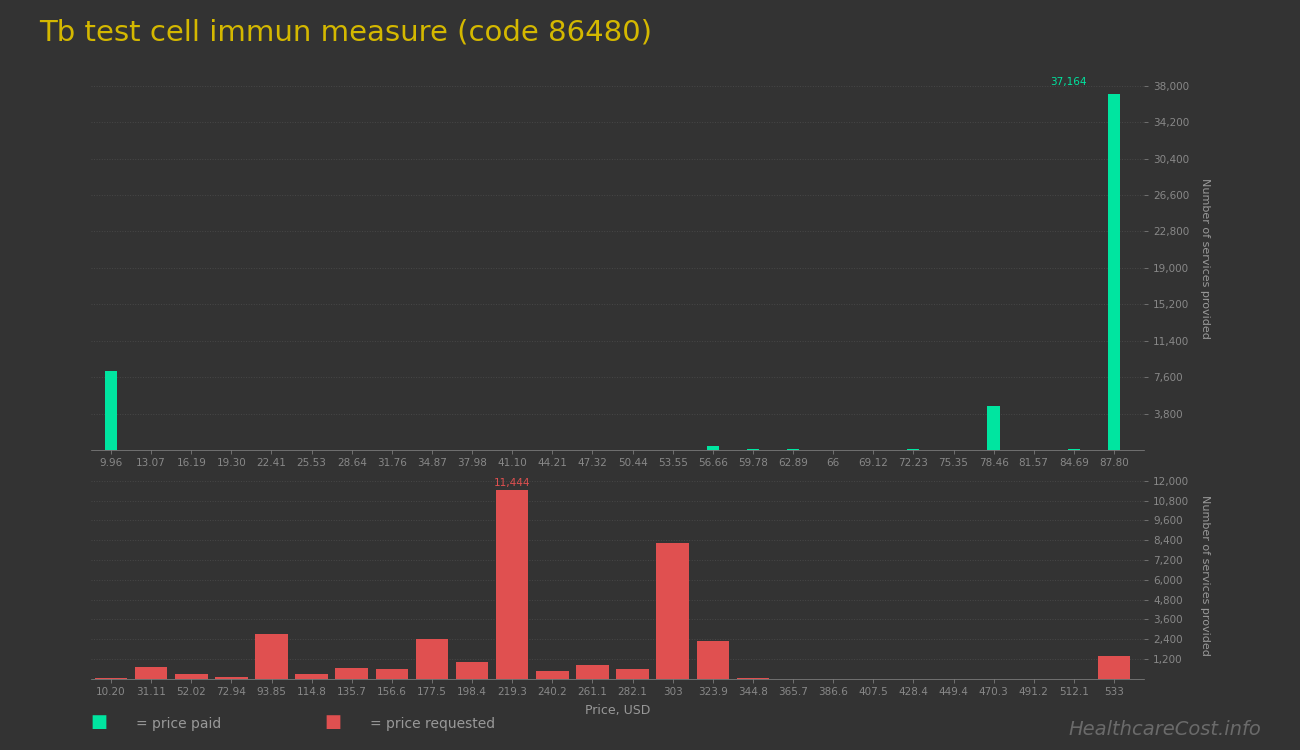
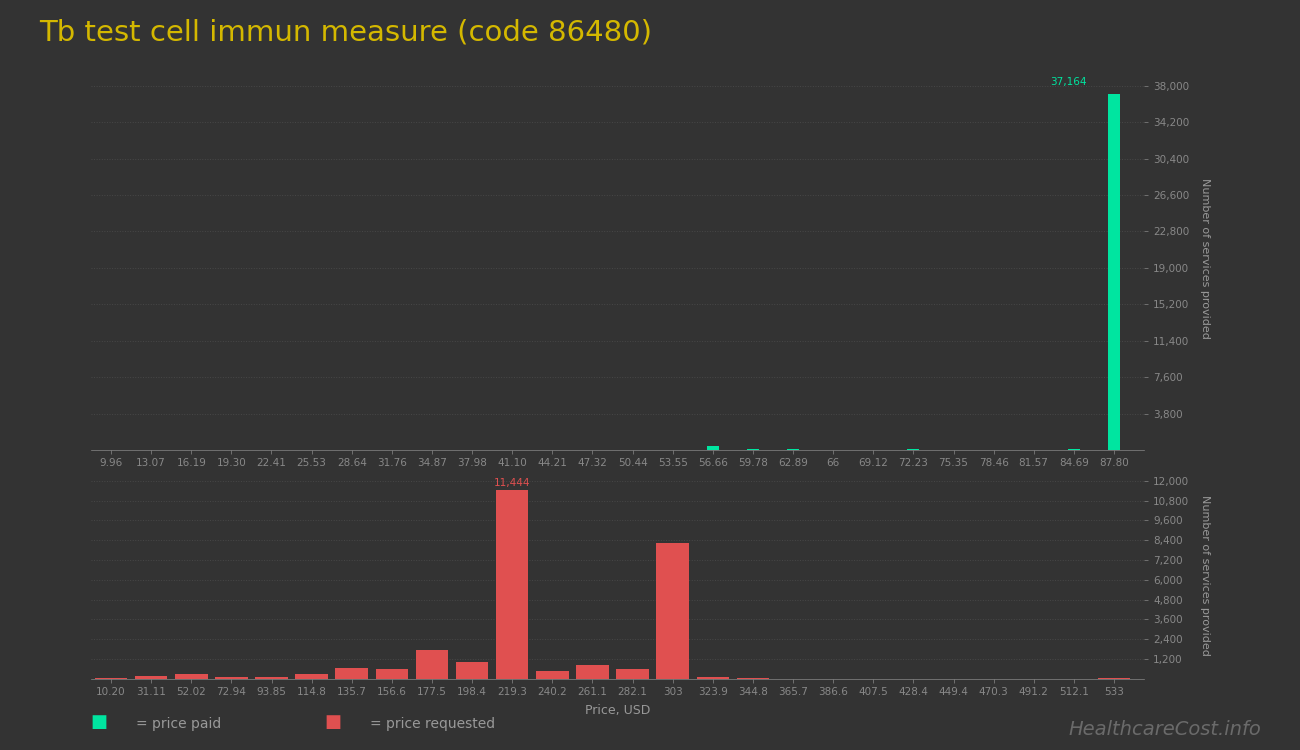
9.96: 8,200 -> 0
78.46: 4,600 -> 0
31.11: 700 -> 200
93.85: 2,700 -> 100
177.5: 2,400 -> 1,800
323.9: 2,300 -> 100
533: 1,400 -> 0
